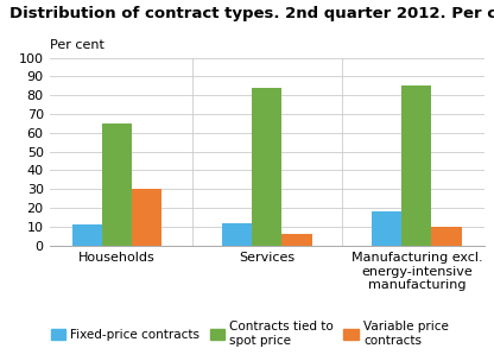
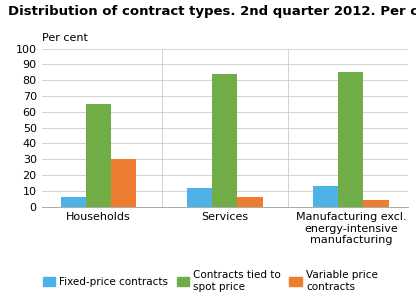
Fixed-price contracts/Households: 11 -> 6
Fixed-price contracts/Manufacturing excl. energy-intensive manufacturing: 18 -> 13
Variable price contracts/Manufacturing excl. energy-intensive manufacturing: 10 -> 4
